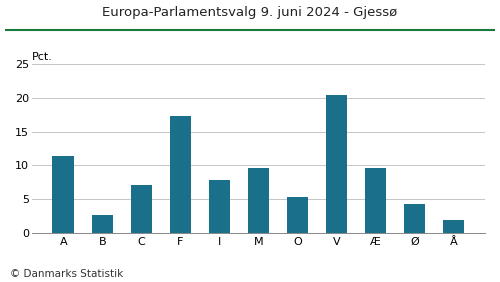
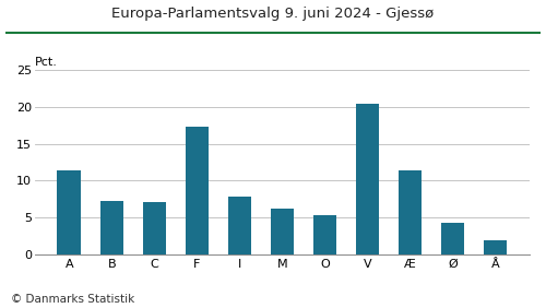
B: 2.6 -> 7.3
M: 9.6 -> 6.2
Æ: 9.6 -> 11.4
